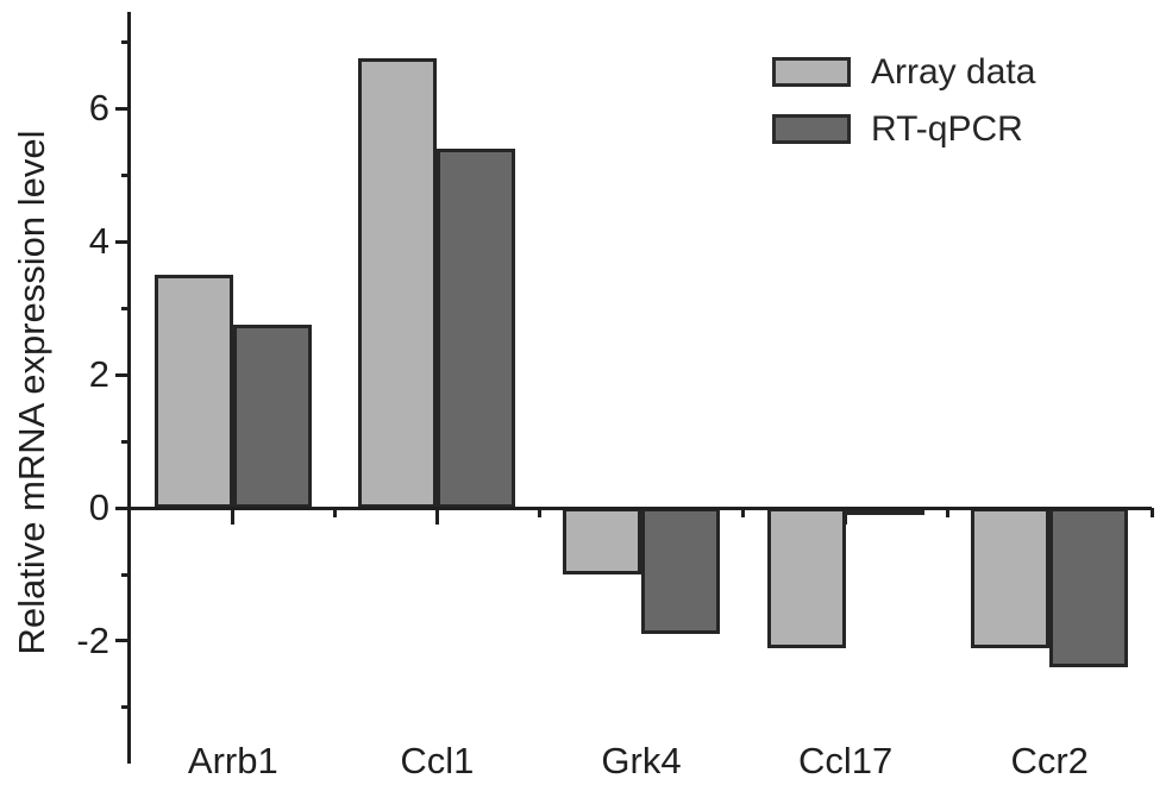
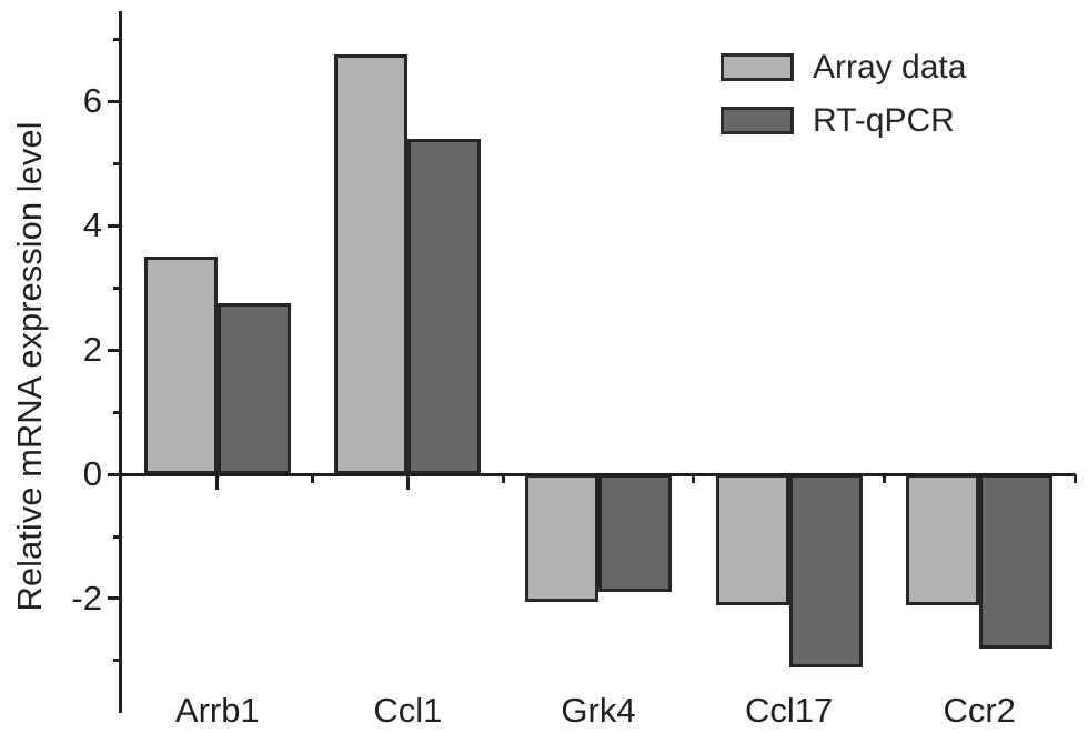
Array data/Grk4: -1.0 -> -2.0
RT-qPCR/Ccl17: -0.1 -> -3.1
RT-qPCR/Ccr2: -2.4 -> -2.8
